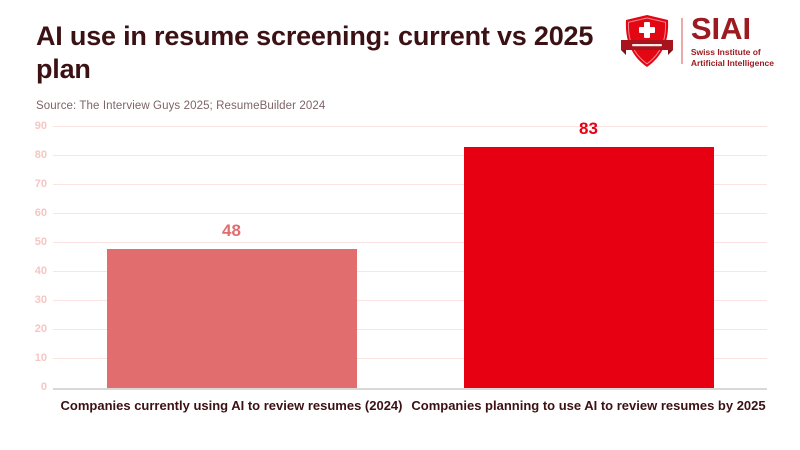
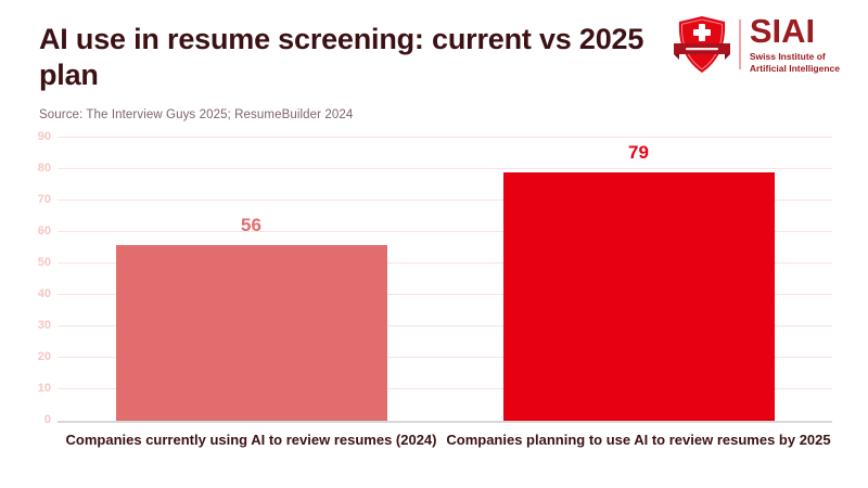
Companies currently using AI to review resumes (2024): 48 -> 56
Companies planning to use AI to review resumes by 2025: 83 -> 79
